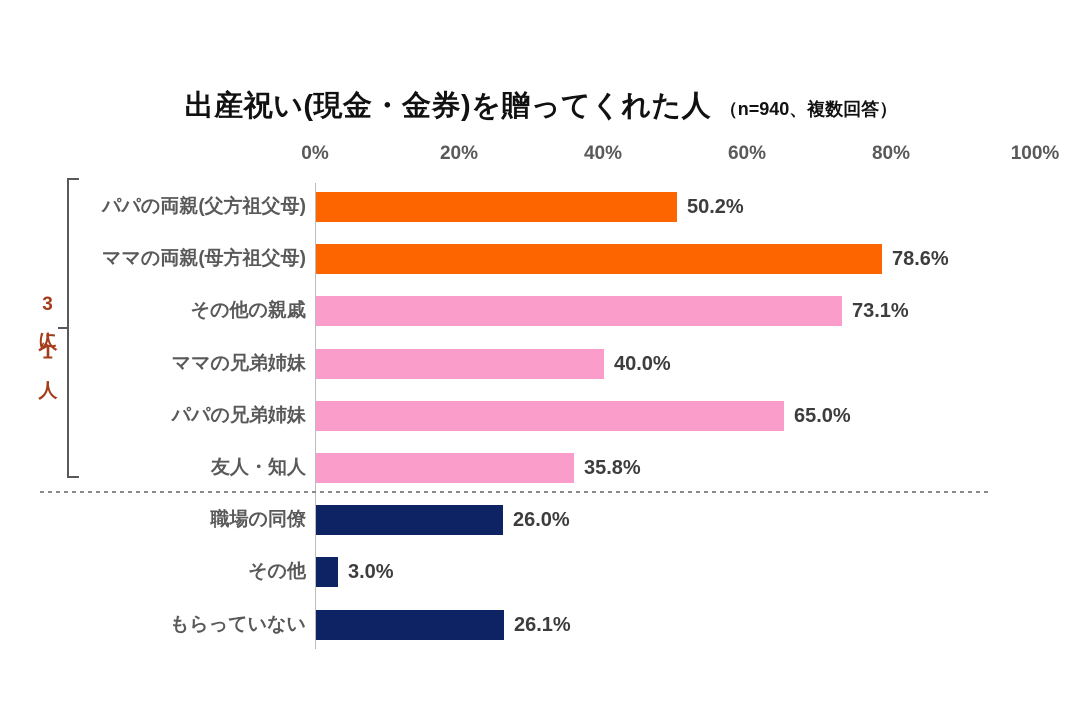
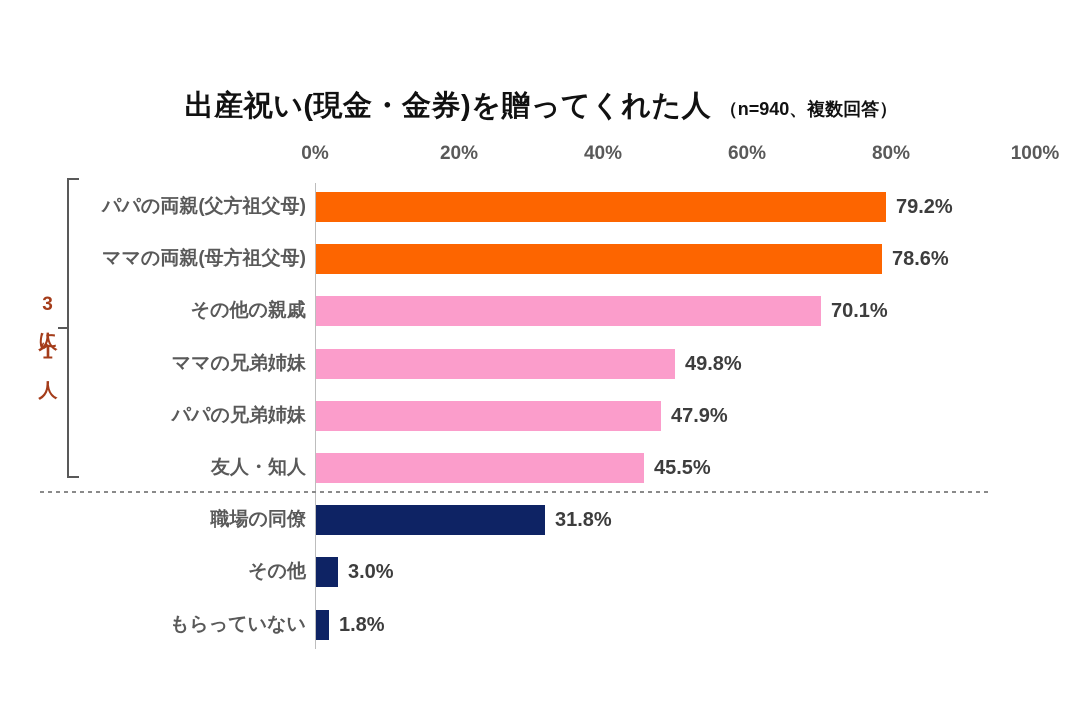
パパの両親(父方祖父母): 50.2% -> 79.2%
その他の親戚: 73.1% -> 70.1%
ママの兄弟姉妹: 40.0% -> 49.8%
パパの兄弟姉妹: 65.0% -> 47.9%
友人・知人: 35.8% -> 45.5%
職場の同僚: 26.0% -> 31.8%
もらっていない: 26.1% -> 1.8%
